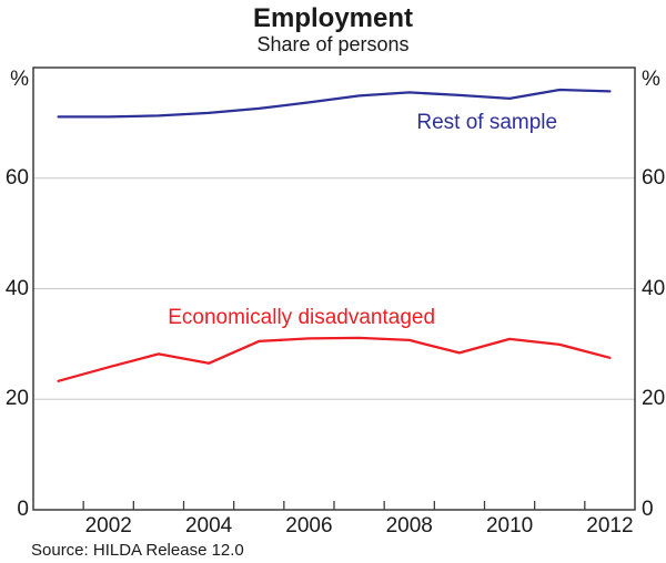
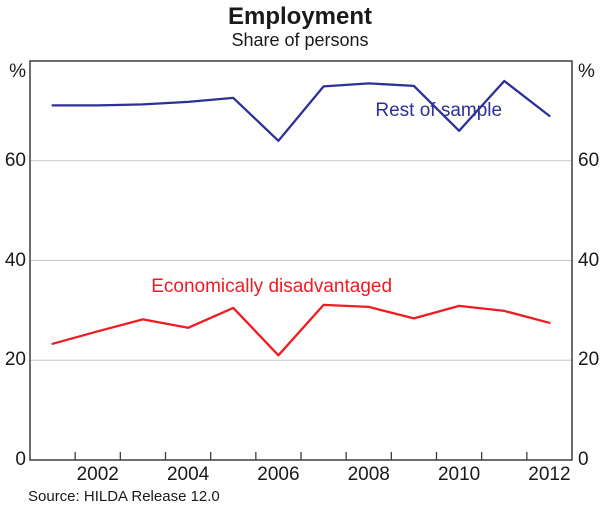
Rest of sample/2006: 74 -> 64
Economically disadvantaged/2006: 31 -> 21
Rest of sample/2010: 74 -> 66
Rest of sample/2012: 76 -> 69
